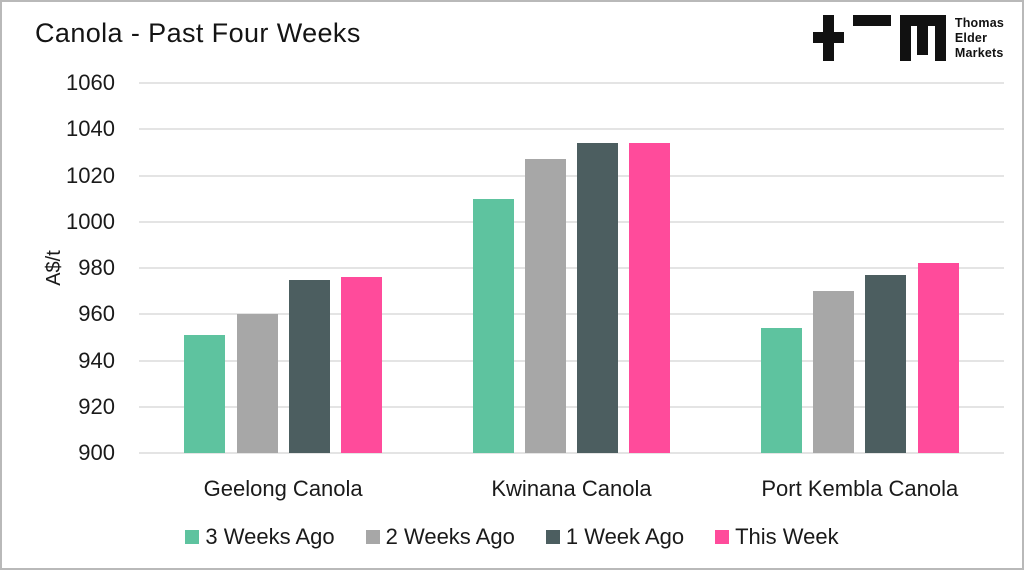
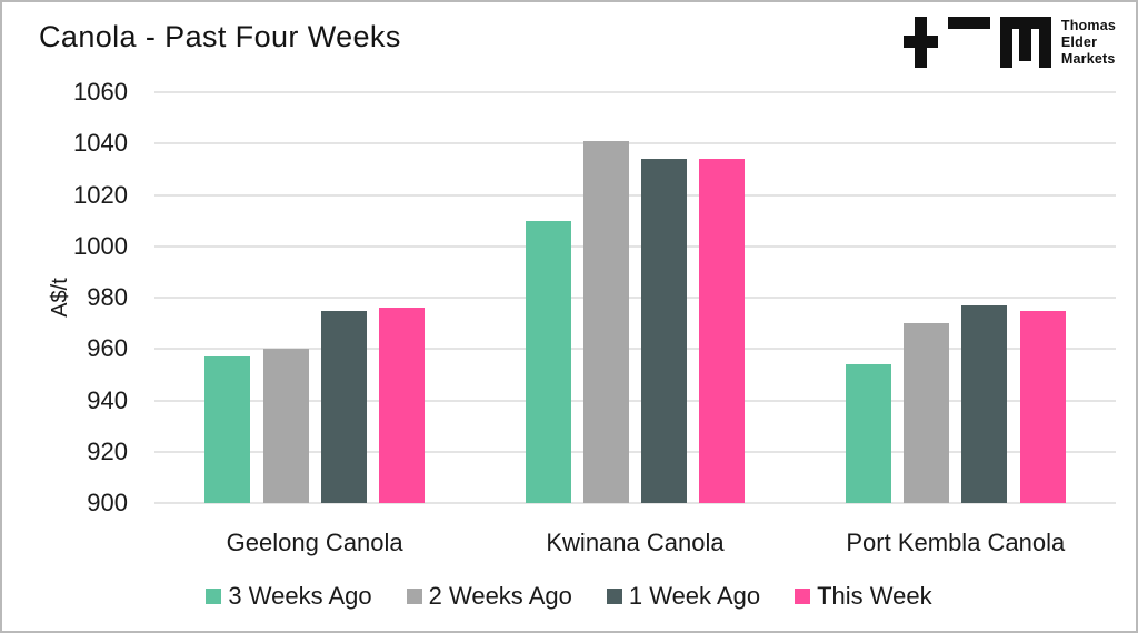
3 Weeks Ago/Geelong Canola: 951 -> 957
2 Weeks Ago/Kwinana Canola: 1027 -> 1041
This Week/Port Kembla Canola: 982 -> 975
